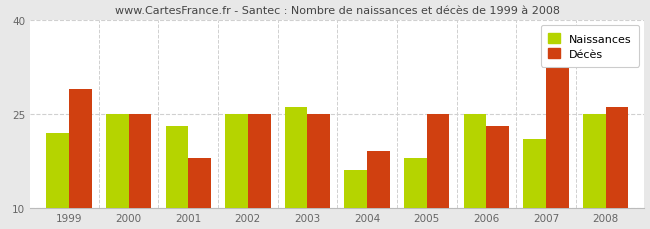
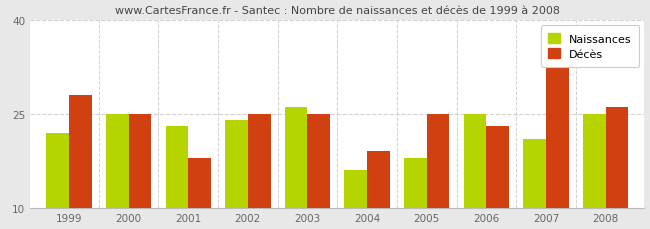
Décès/1999: 29 -> 28
Naissances/2002: 25 -> 24
